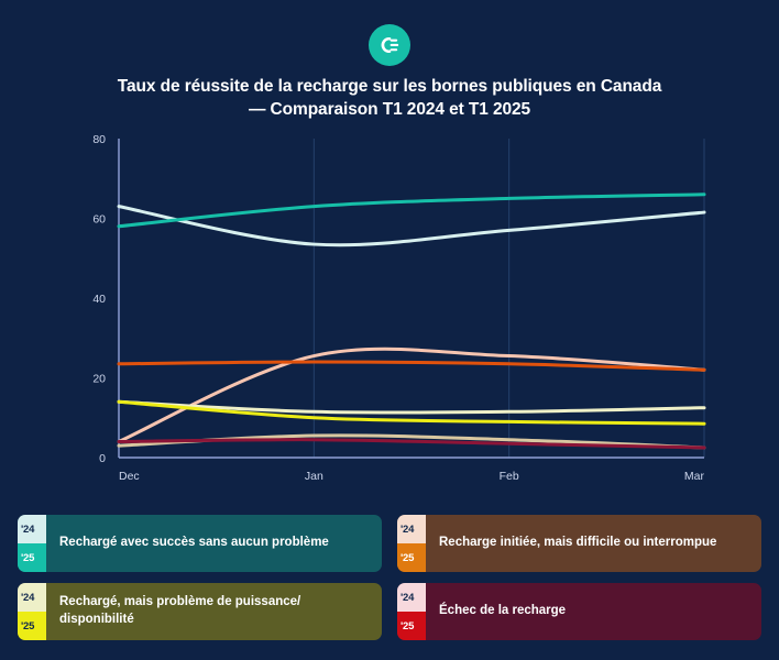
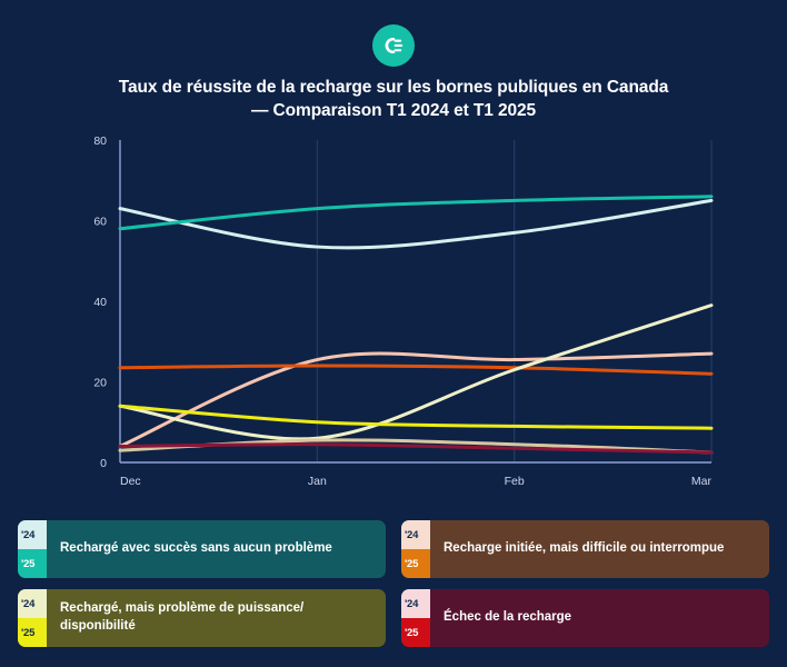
Rechargé, mais problème de puissance/disponibilité '24/Jan: 12 -> 6
Rechargé, mais problème de puissance/disponibilité '24/Feb: 12 -> 23
Rechargé avec succès sans aucun problème '24/Mar: 62 -> 65
Recharge initiée, mais difficile ou interrompue '24/Mar: 22 -> 27
Rechargé, mais problème de puissance/disponibilité '24/Mar: 12 -> 39
